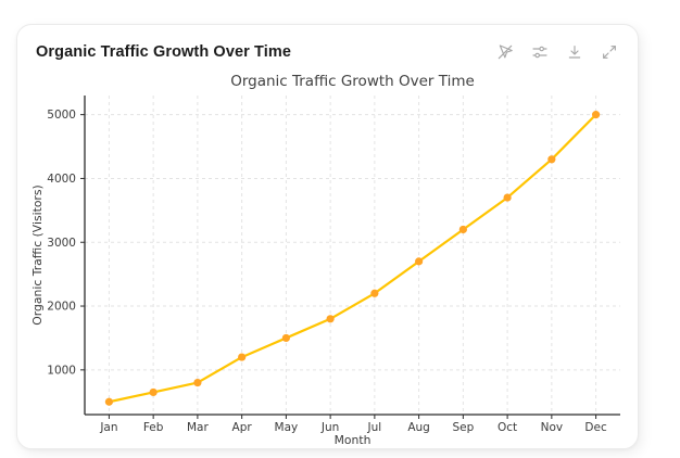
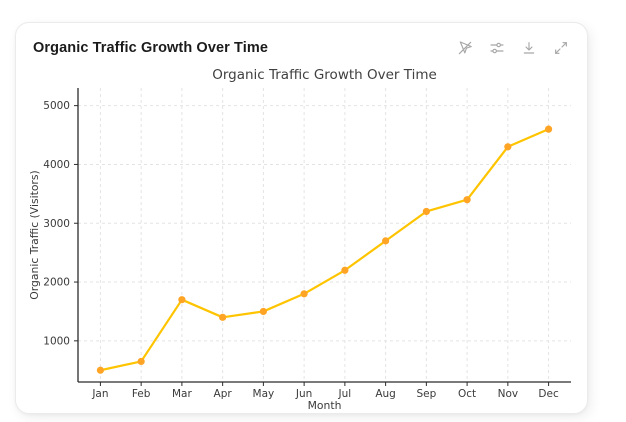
Mar: 800 -> 1700
Apr: 1200 -> 1400
Oct: 3700 -> 3400
Dec: 5000 -> 4600
